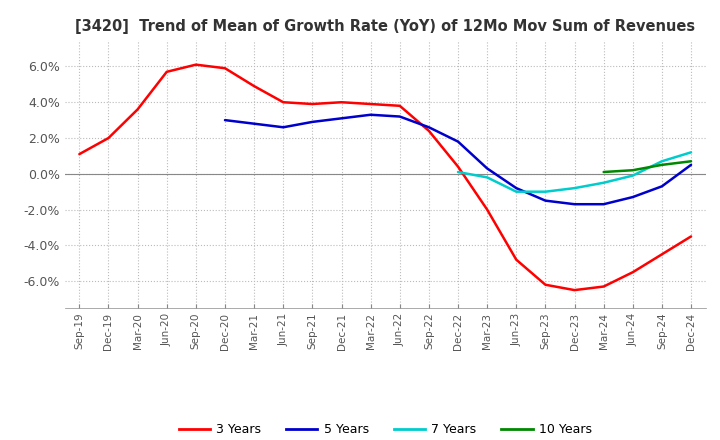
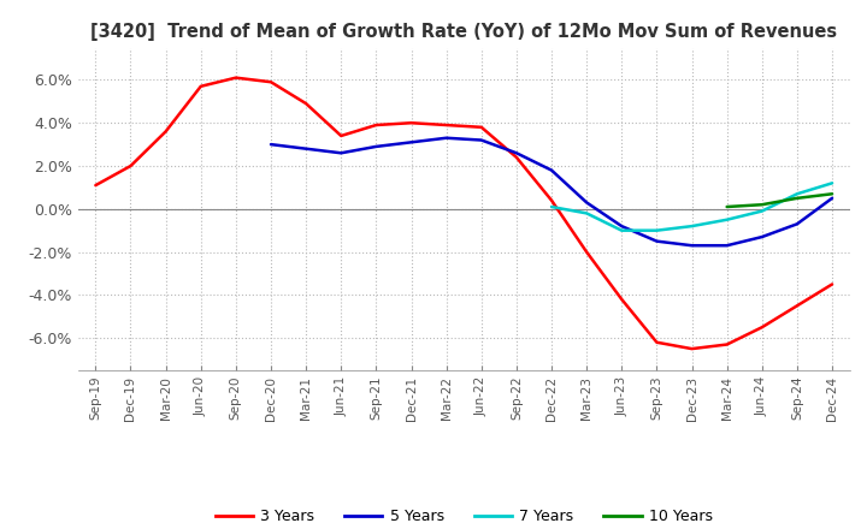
3 Years/Jun-21: 4.0% -> 3.4%
3 Years/Jun-23: -4.8% -> -4.2%
